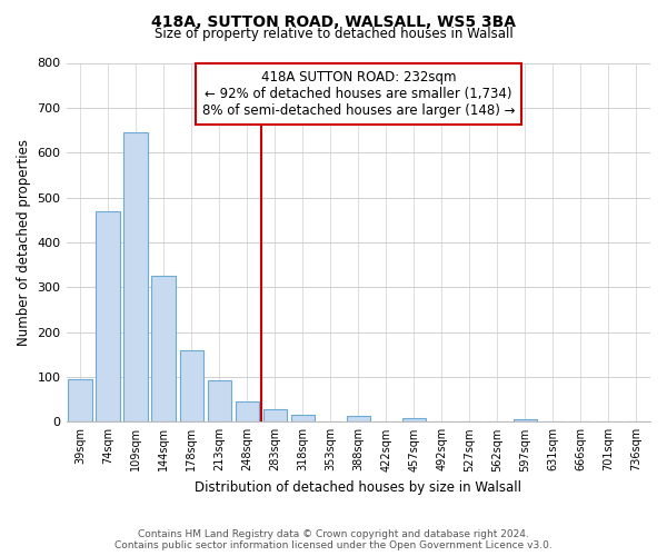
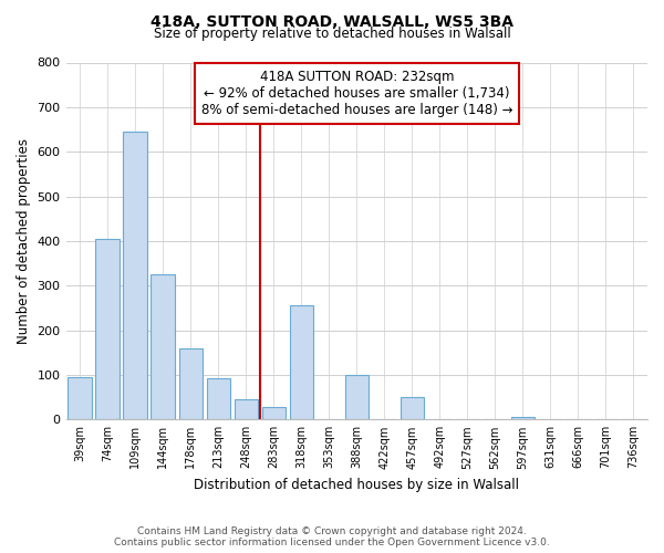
74sqm: 470 -> 405
318sqm: 15 -> 255
388sqm: 13 -> 100
457sqm: 7 -> 50
